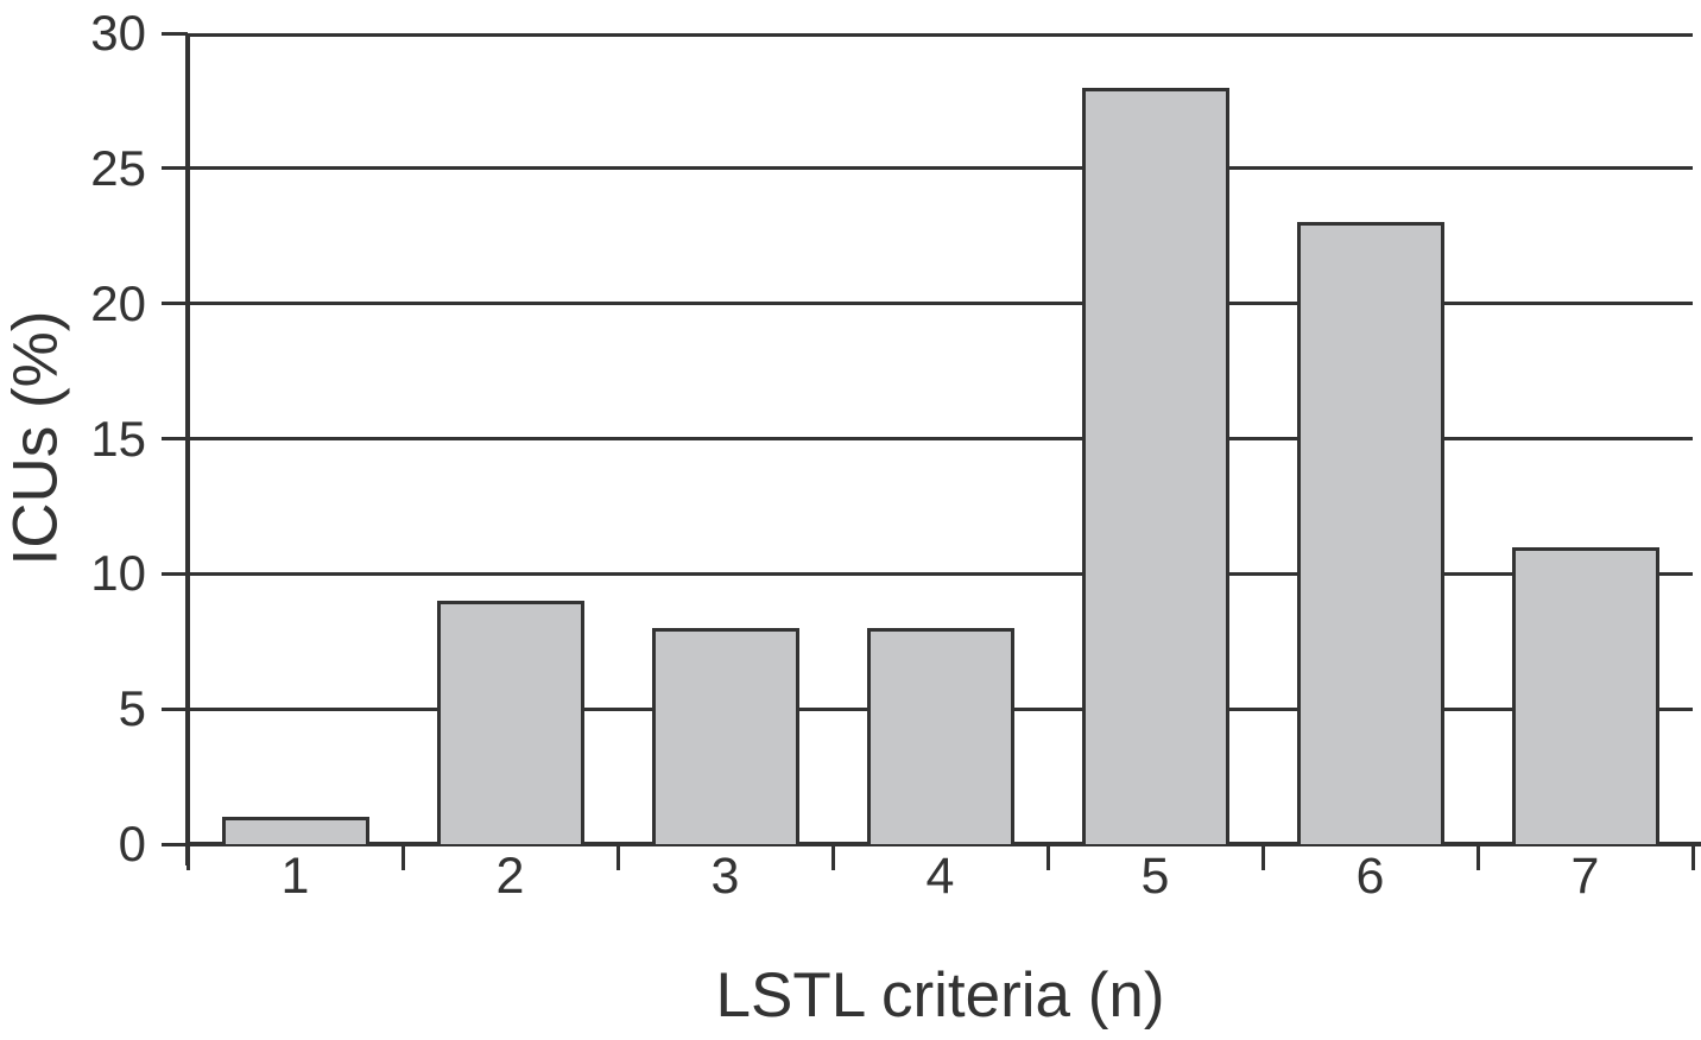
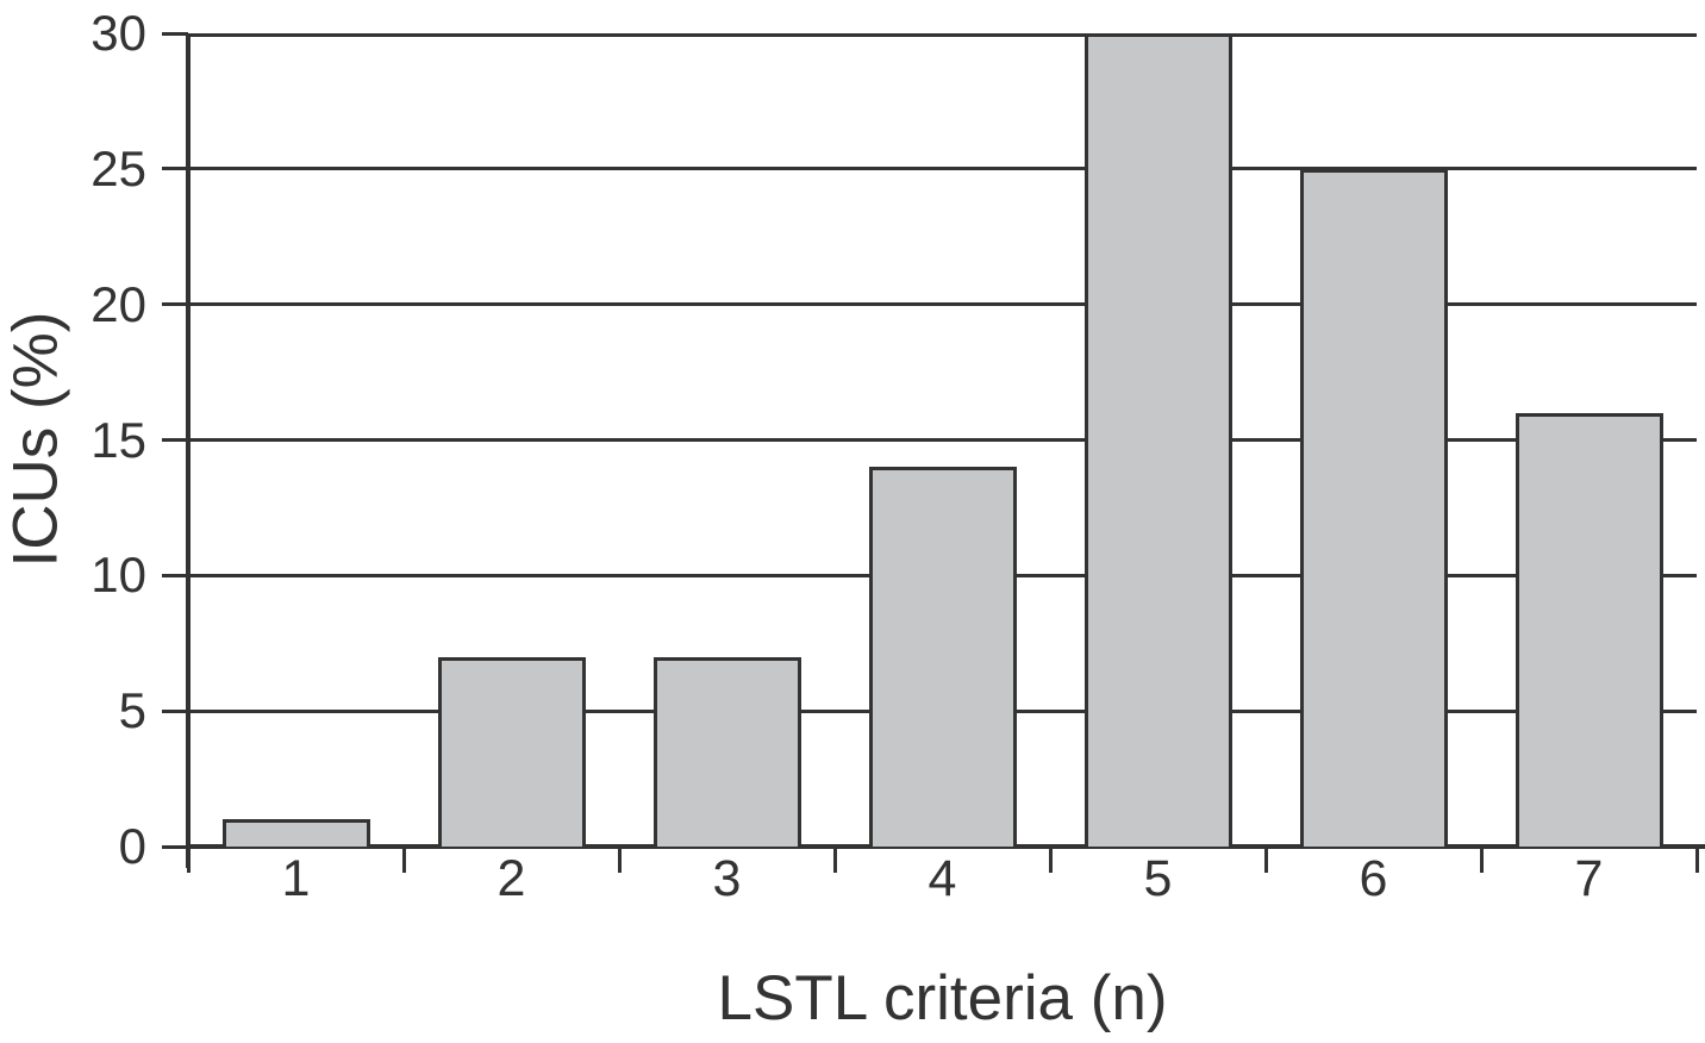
2: 9 -> 7
3: 8 -> 7
4: 8 -> 14
5: 28 -> 30
6: 23 -> 25
7: 11 -> 16
